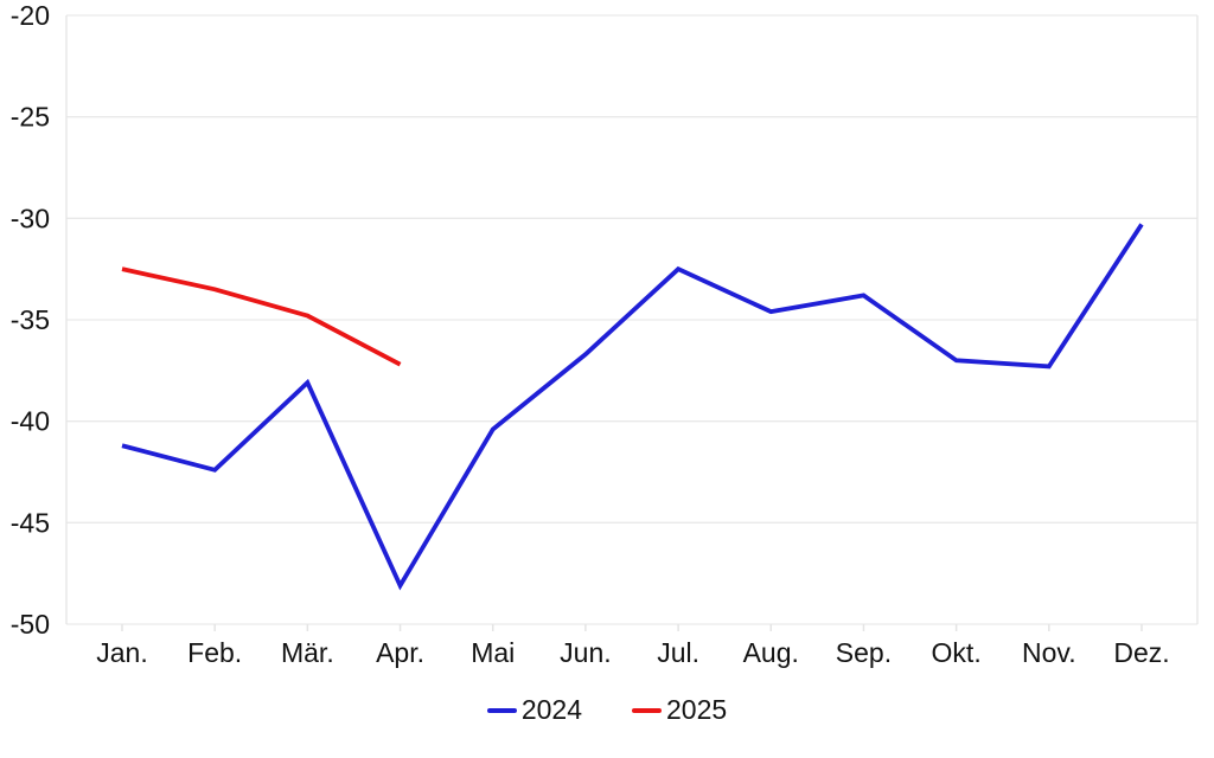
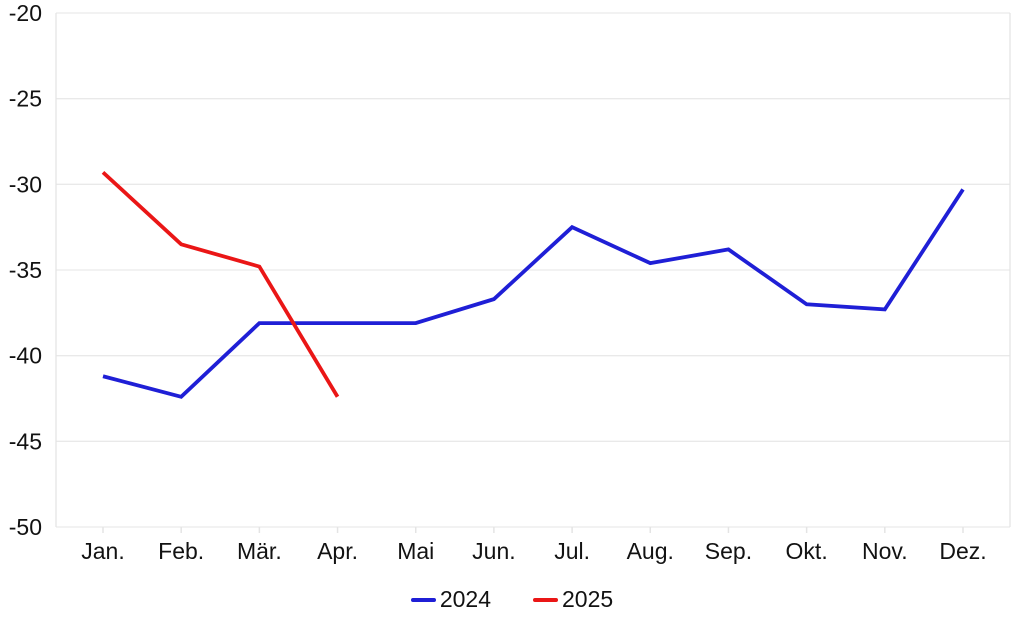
2025/Jan.: -32.5 -> -29.3
2024/Apr.: -48.1 -> -38.1
2025/Apr.: -37.2 -> -42.4
2024/Mai: -40.4 -> -38.1
